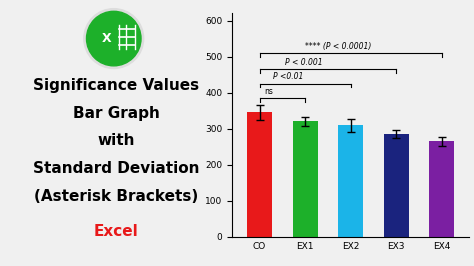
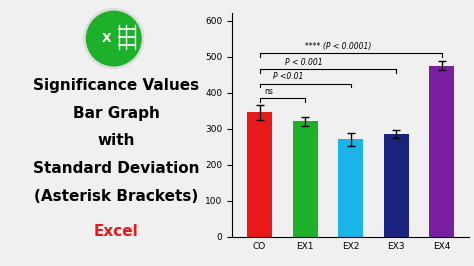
EX2: 310 -> 270
EX4: 265 -> 475
